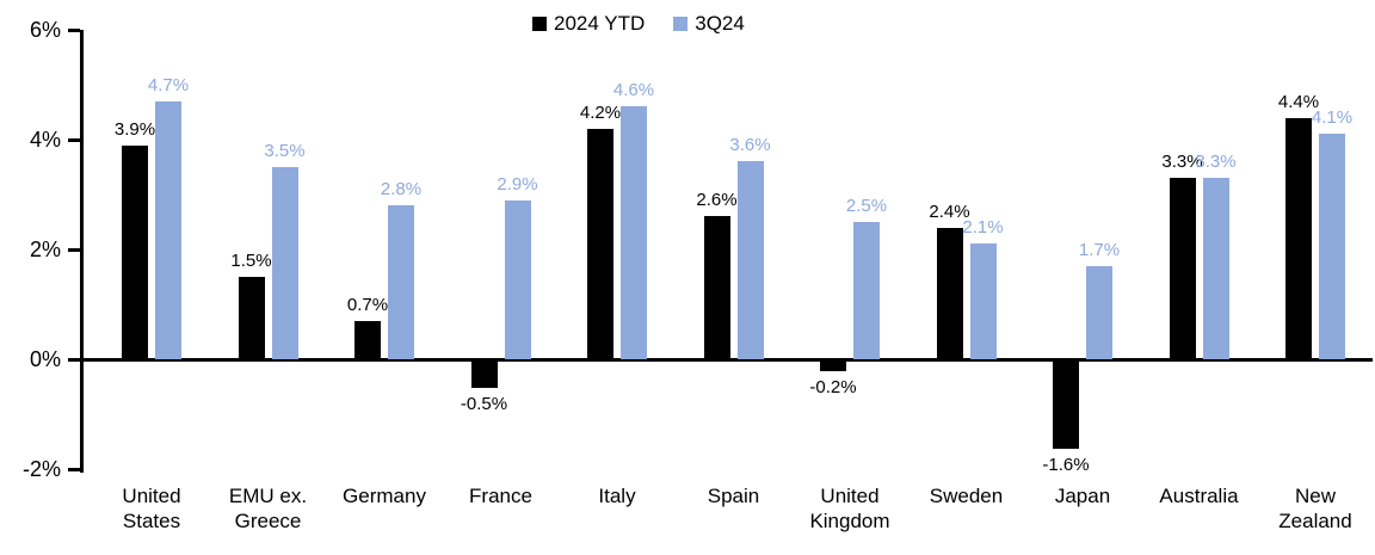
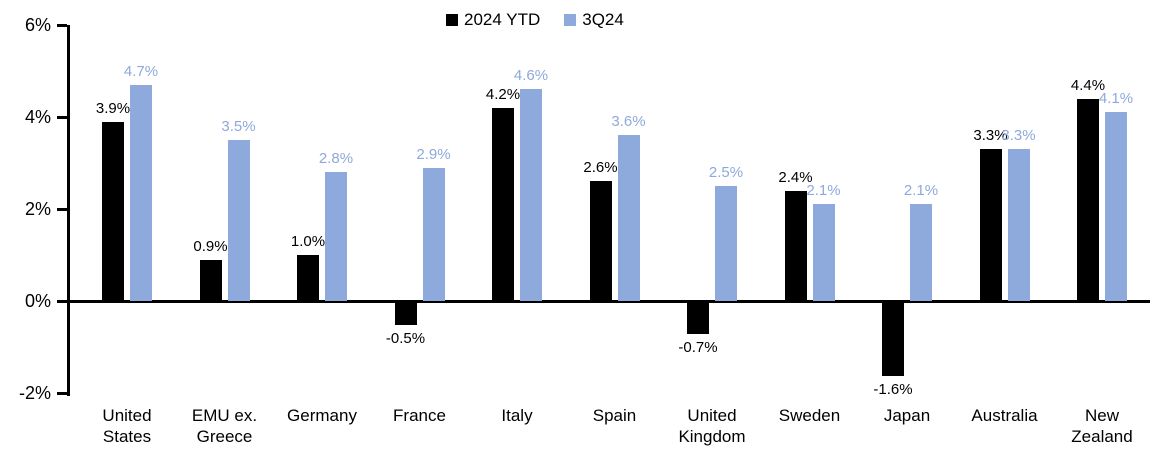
2024 YTD/EMU ex. Greece: 1.5% -> 0.9%
2024 YTD/Germany: 0.7% -> 1.0%
2024 YTD/United Kingdom: -0.2% -> -0.7%
3Q24/Japan: 1.7% -> 2.1%
